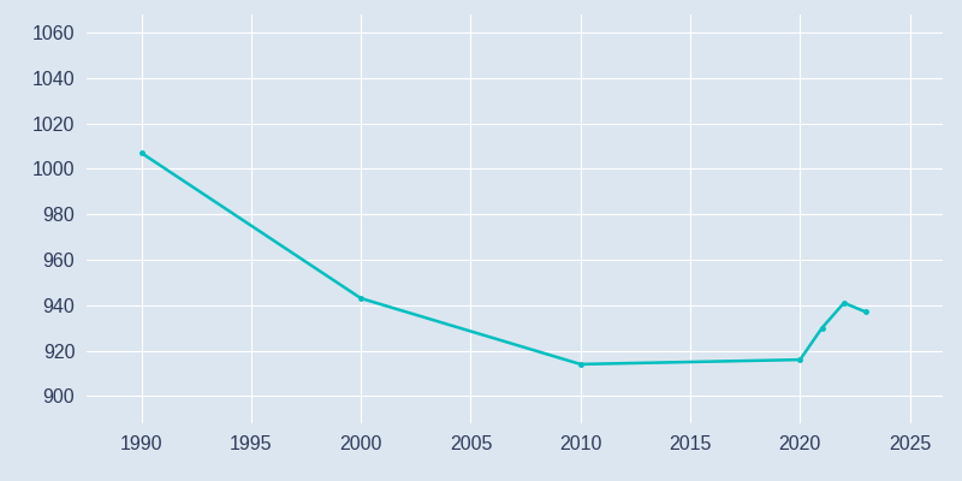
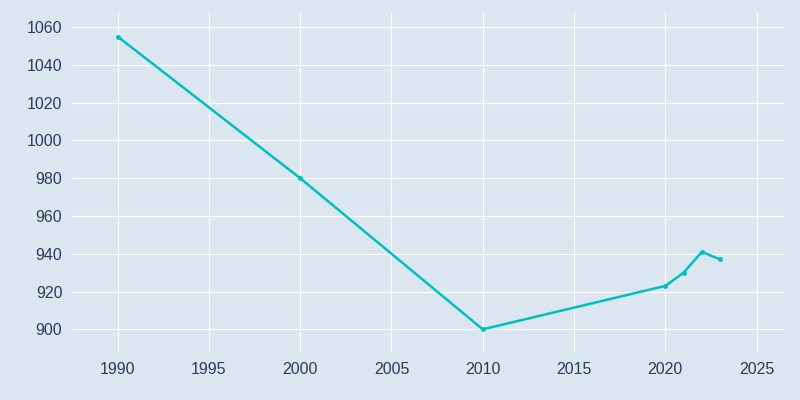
1990: 1007 -> 1055
2000: 943 -> 980
2010: 914 -> 900
2020: 916 -> 923
